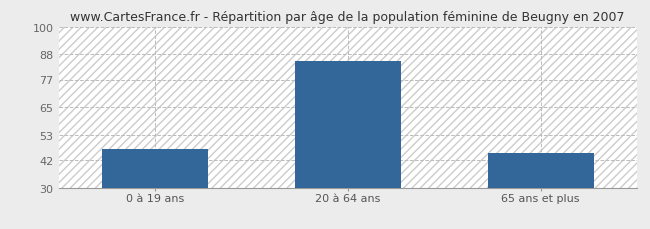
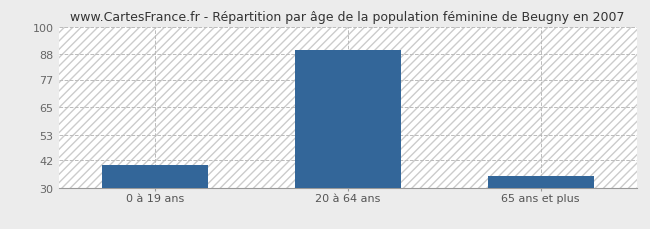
0 à 19 ans: 47 -> 40
20 à 64 ans: 85 -> 90
65 ans et plus: 45 -> 35
